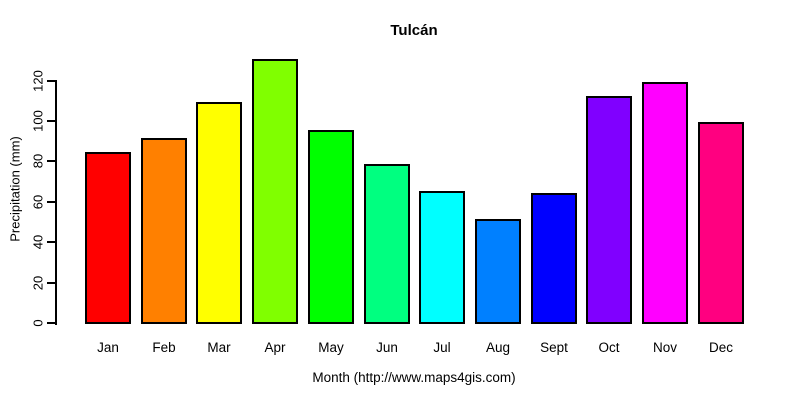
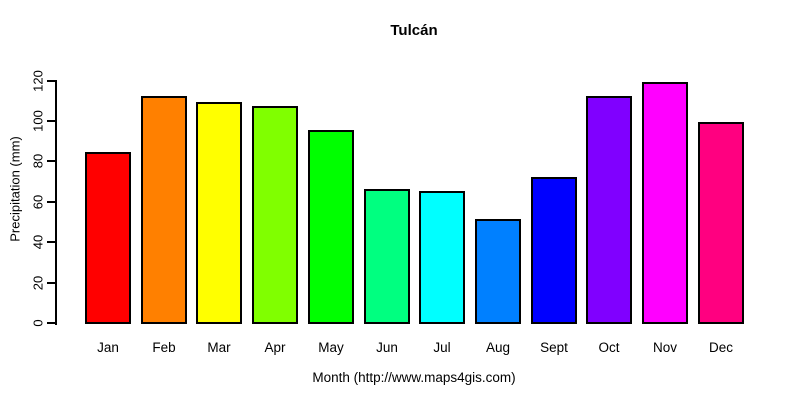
Feb: 91 -> 112
Apr: 130 -> 107
Jun: 78 -> 66
Sept: 64 -> 72
